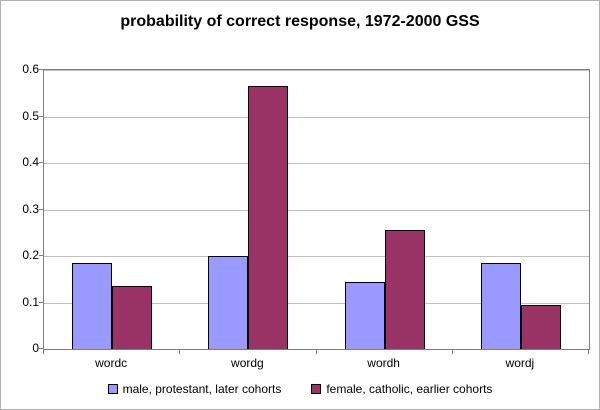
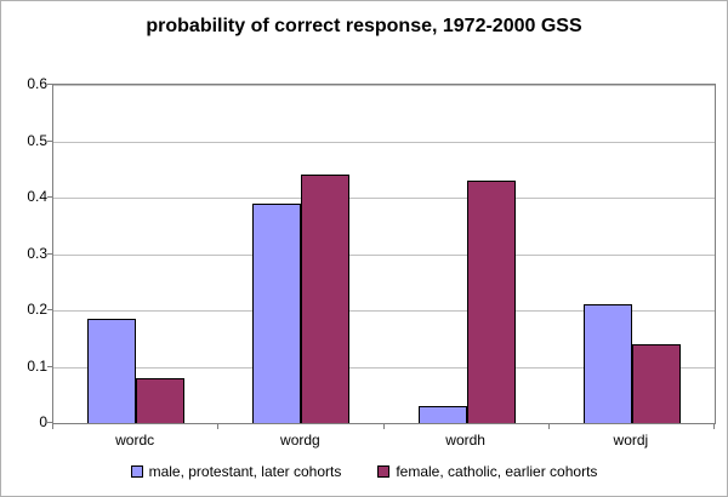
female, catholic, earlier cohorts/wordc: 0.14 -> 0.08
male, protestant, later cohorts/wordg: 0.20 -> 0.39
female, catholic, earlier cohorts/wordg: 0.56 -> 0.44
male, protestant, later cohorts/wordh: 0.14 -> 0.03
female, catholic, earlier cohorts/wordh: 0.26 -> 0.43
male, protestant, later cohorts/wordj: 0.18 -> 0.21
female, catholic, earlier cohorts/wordj: 0.10 -> 0.14
